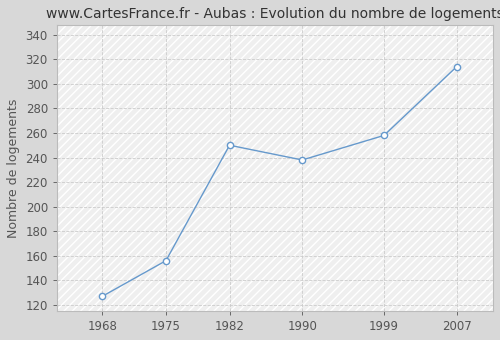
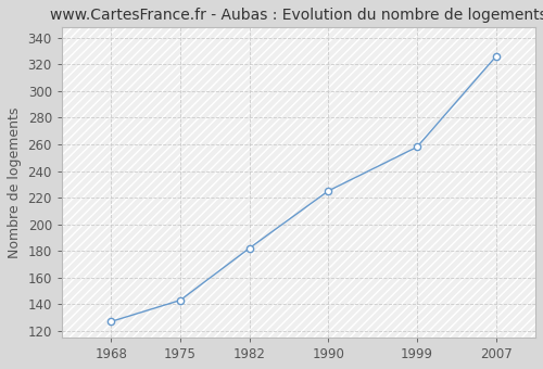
1975: 156 -> 143
1982: 250 -> 182
1990: 238 -> 225
2007: 314 -> 326
